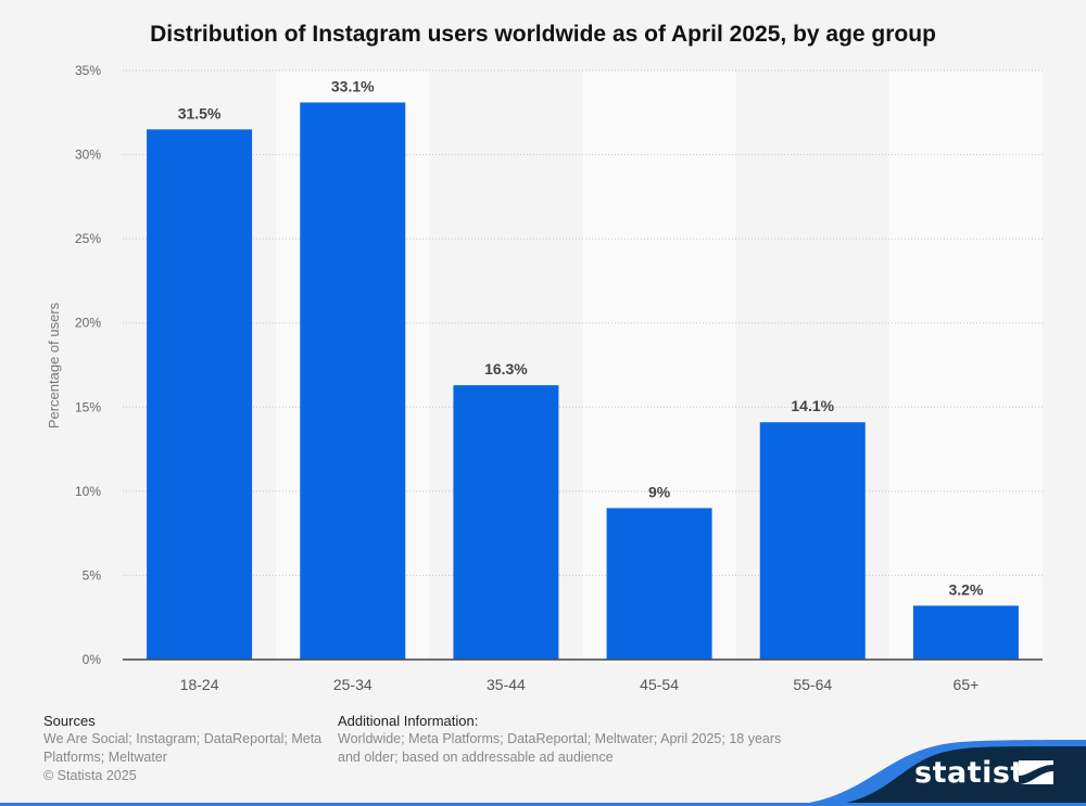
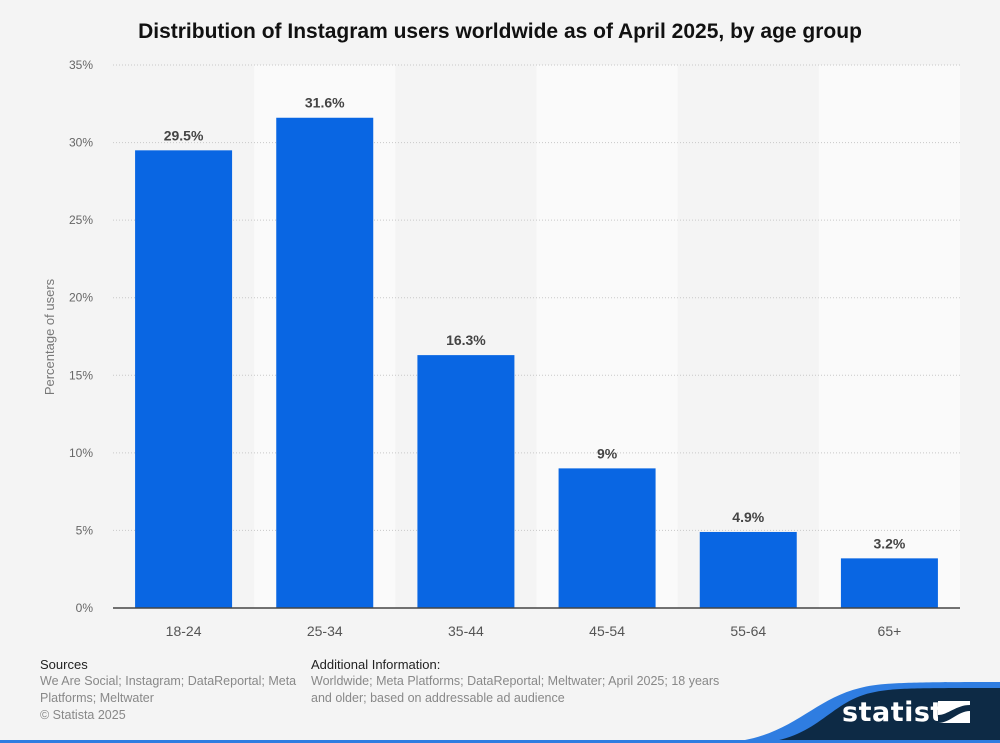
18-24: 31.5% -> 29.5%
25-34: 33.1% -> 31.6%
55-64: 14.1% -> 4.9%
